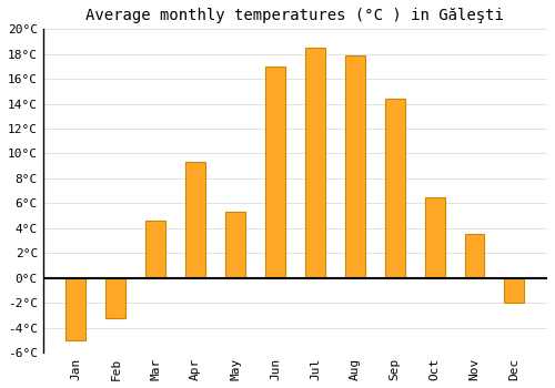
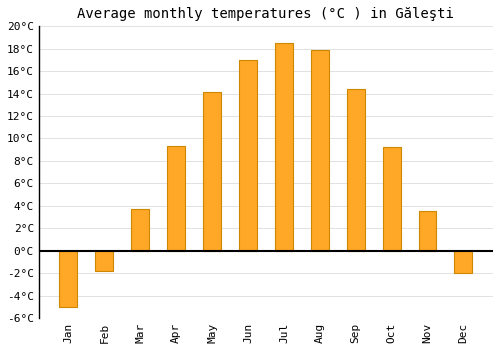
Feb: -3.2°C -> -1.8°C
Mar: 4.6°C -> 3.7°C
May: 5.3°C -> 14.1°C
Oct: 6.5°C -> 9.2°C
